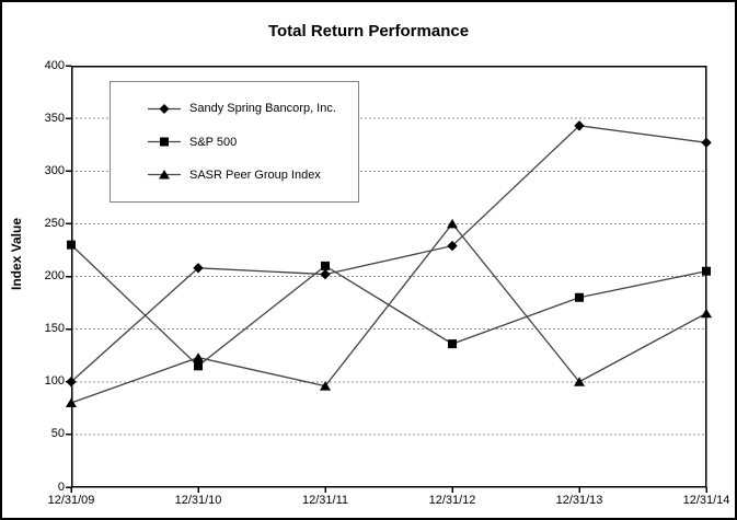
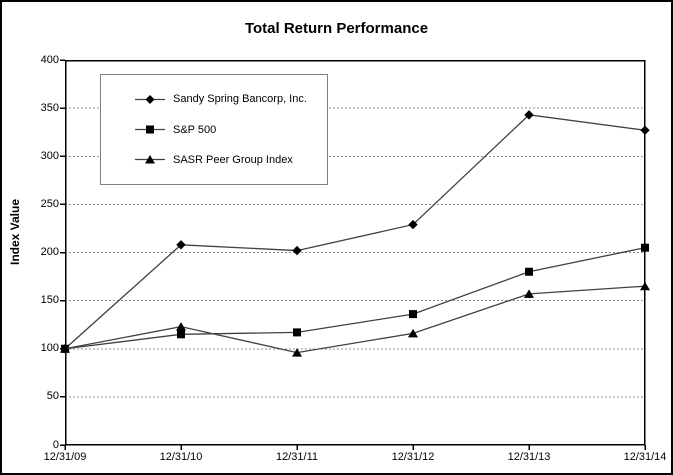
S&P 500/12/31/09: 230 -> 100
SASR Peer Group Index/12/31/09: 80 -> 100
S&P 500/12/31/11: 210 -> 120
SASR Peer Group Index/12/31/12: 250 -> 120
SASR Peer Group Index/12/31/13: 100 -> 160
